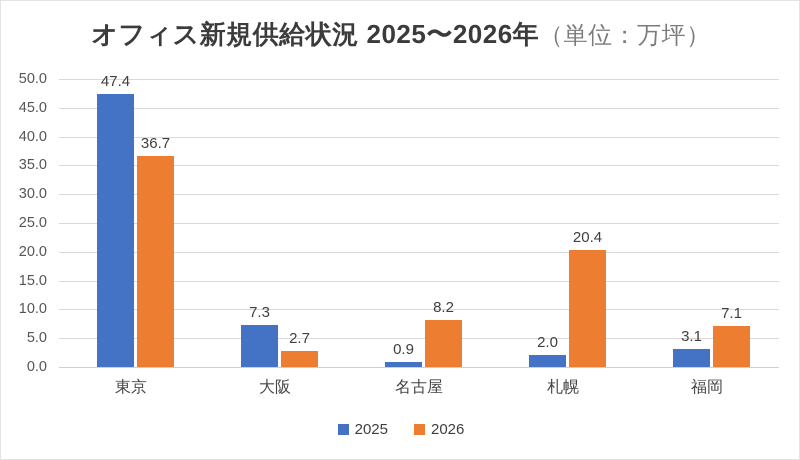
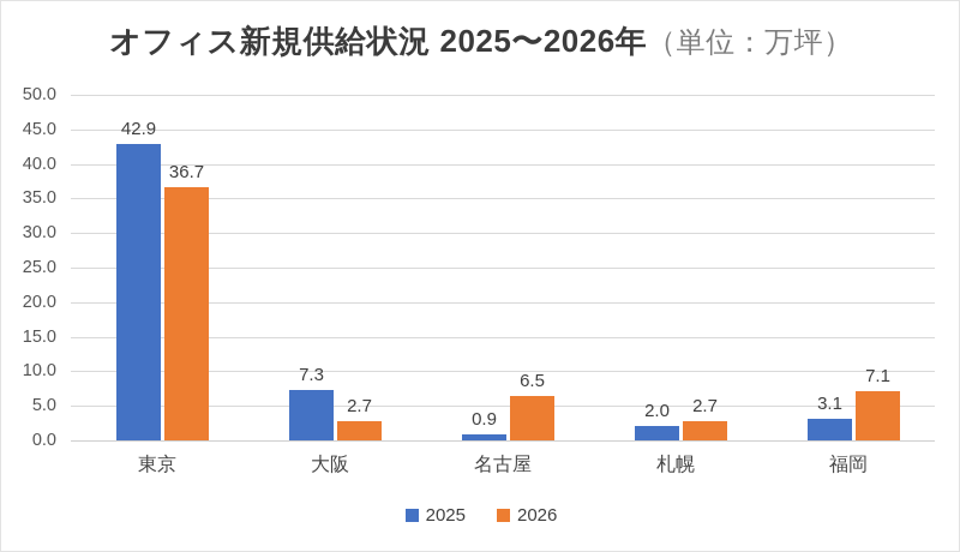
2025/東京: 47.4 -> 42.9
2026/名古屋: 8.2 -> 6.5
2026/札幌: 20.4 -> 2.7
